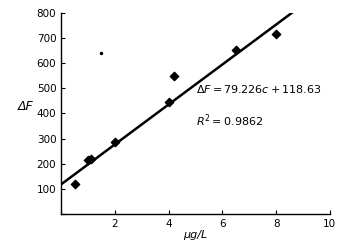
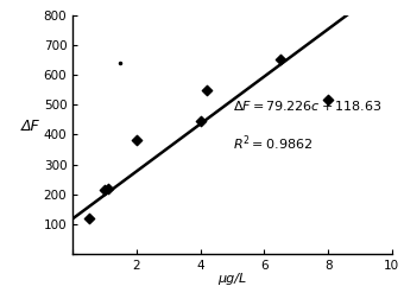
2: 285 -> 380
8: 715 -> 515
